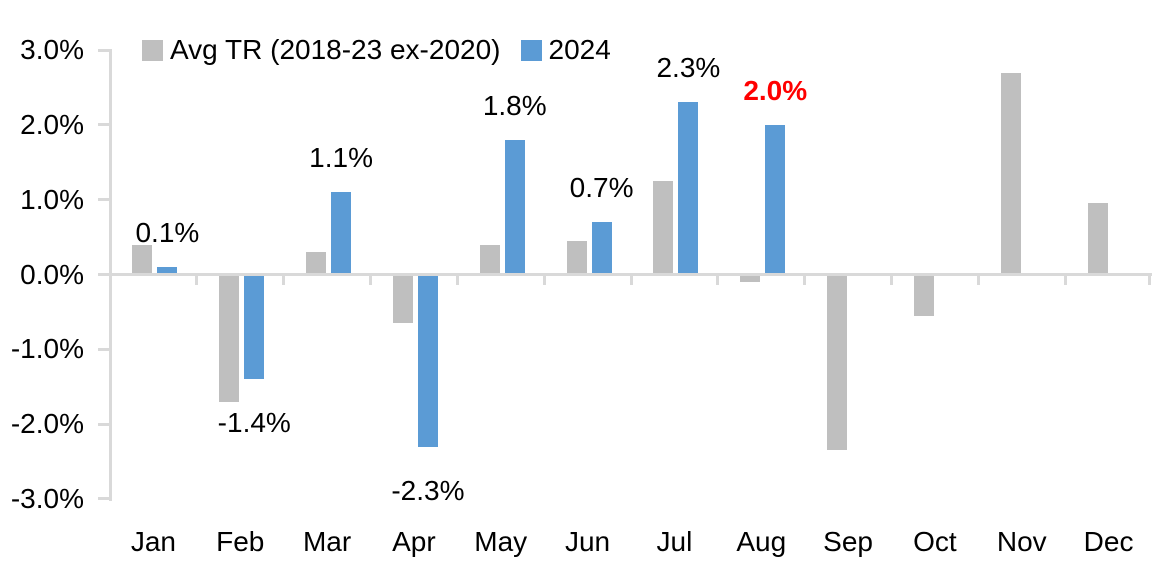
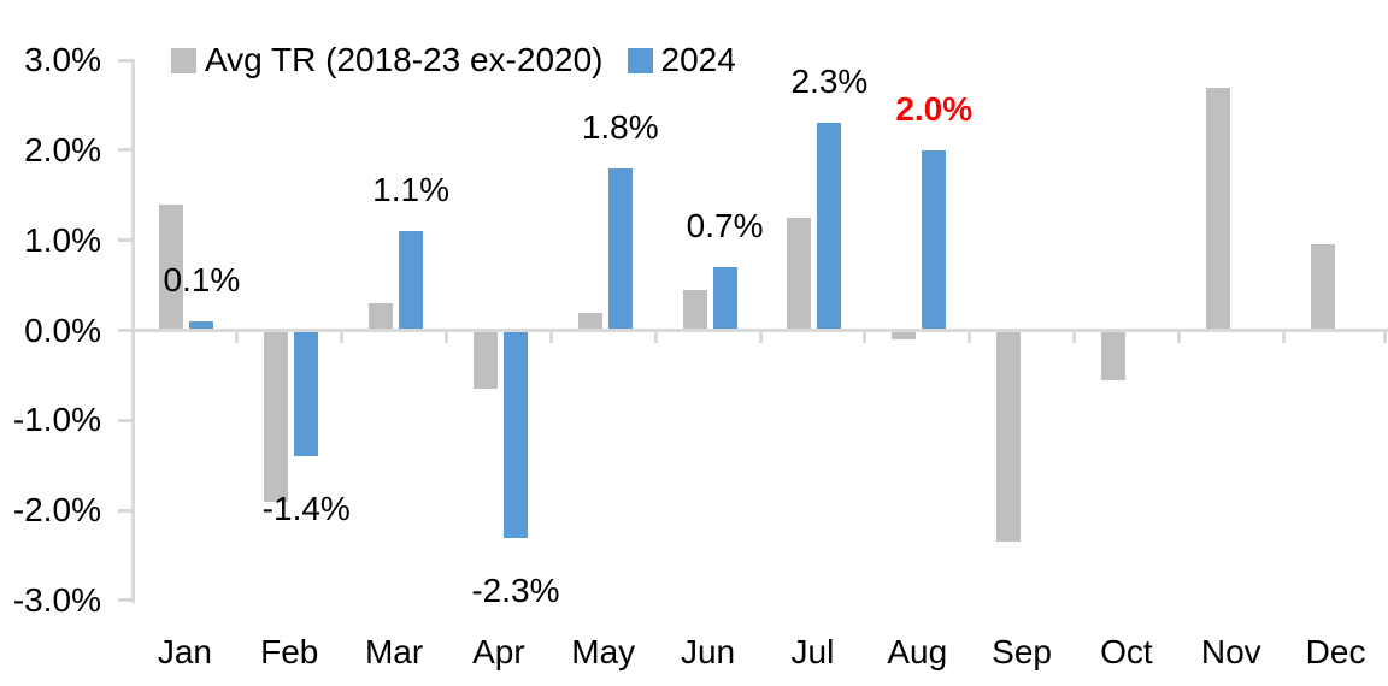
Avg TR (2018-23 ex-2020)/Jan: 0.4% -> 1.4%
Avg TR (2018-23 ex-2020)/Feb: -1.7% -> -1.9%
Avg TR (2018-23 ex-2020)/May: 0.4% -> 0.2%
